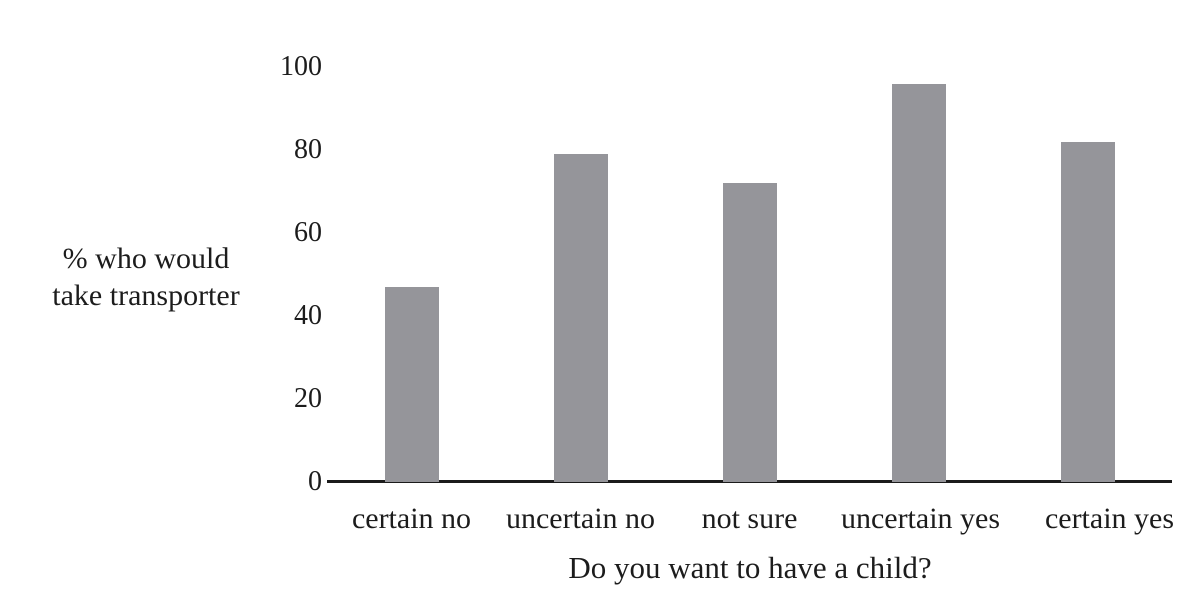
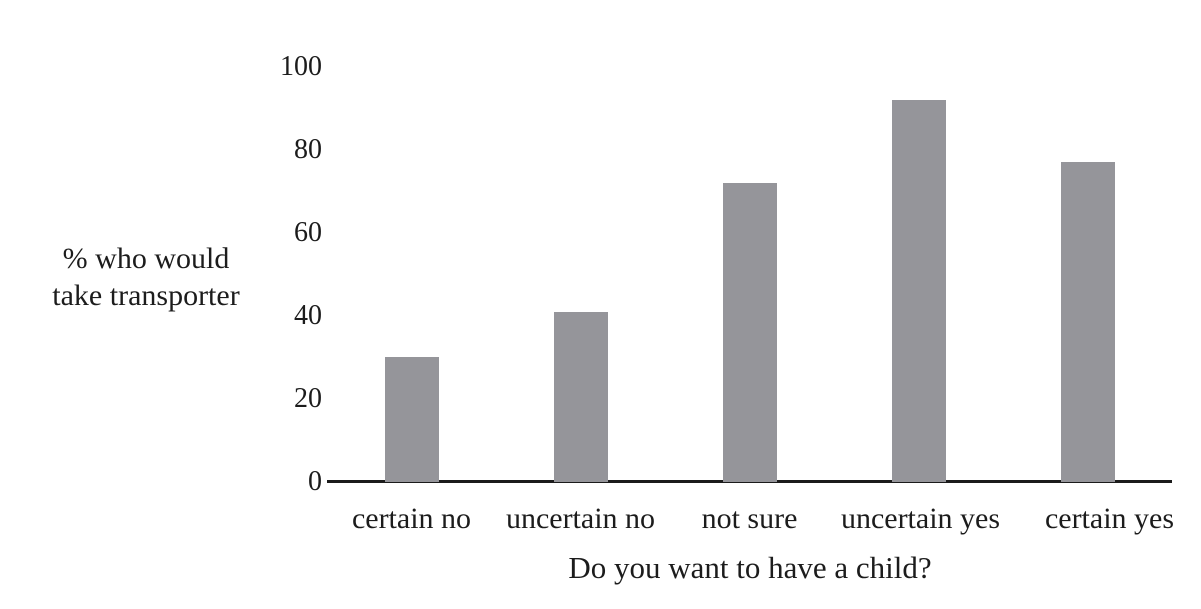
certain no: 47 -> 30
uncertain no: 79 -> 41
uncertain yes: 96 -> 92
certain yes: 82 -> 77
